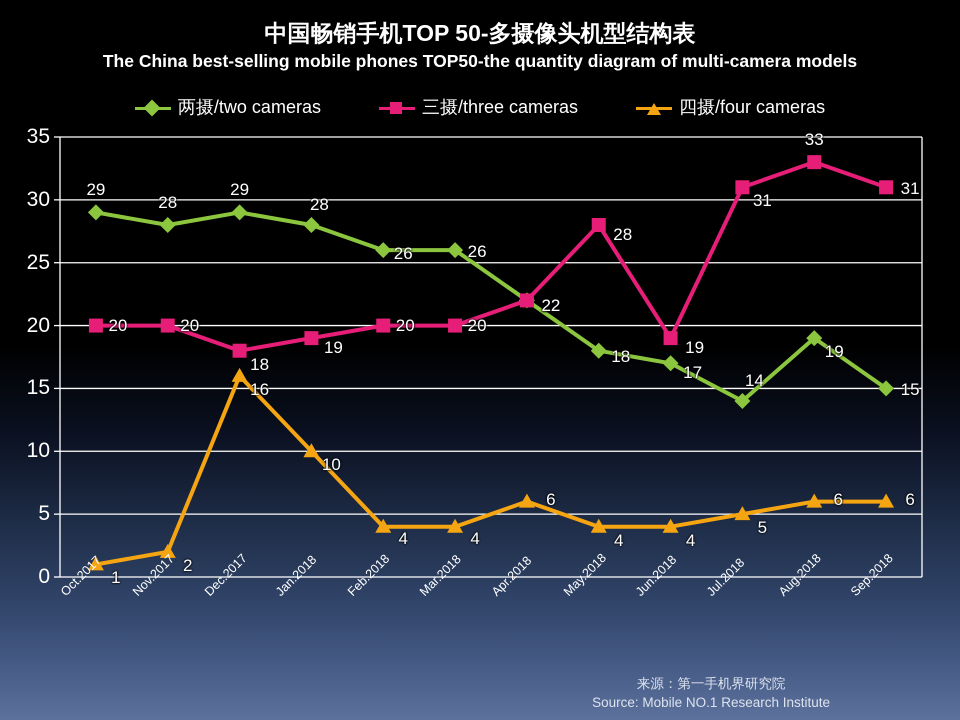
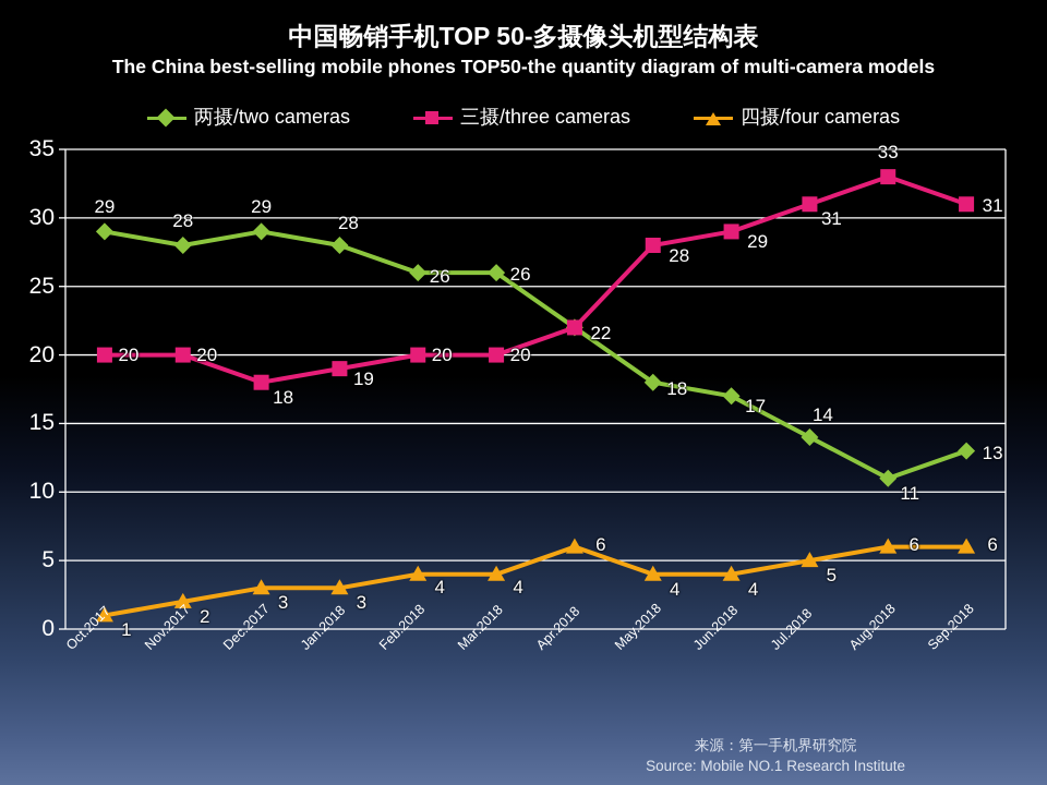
四摄/four cameras/Dec.2017: 16 -> 3
四摄/four cameras/Jan.2018: 10 -> 3
三摄/three cameras/Jun.2018: 19 -> 29
两摄/two cameras/Aug.2018: 19 -> 11
两摄/two cameras/Sep.2018: 15 -> 13
